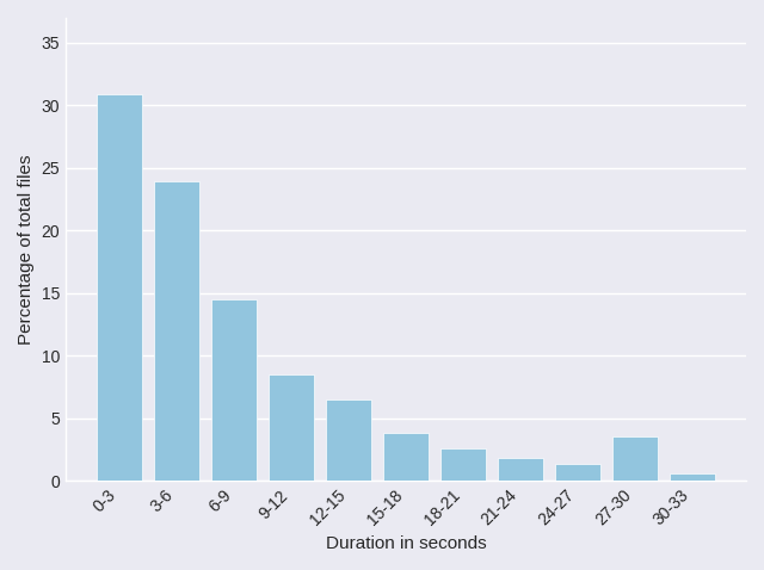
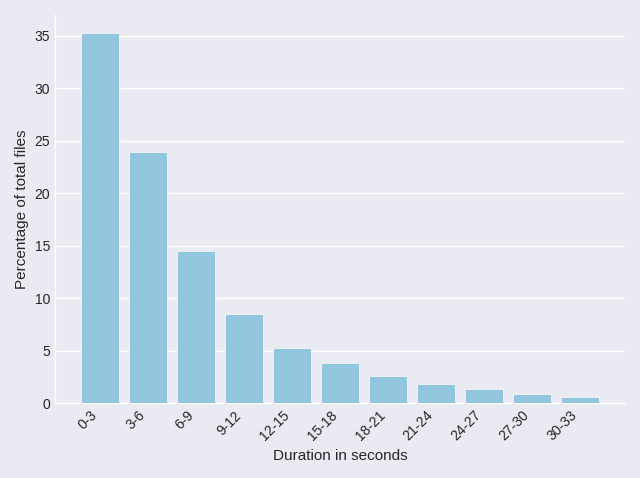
0-3: 30.9 -> 35.3
12-15: 6.5 -> 5.3
27-30: 3.6 -> 0.9
